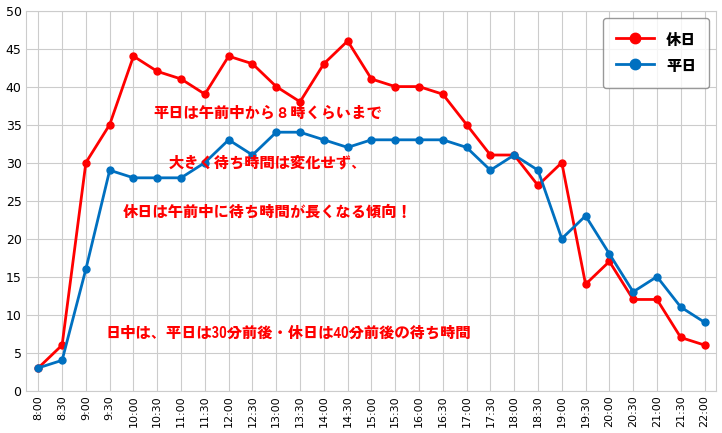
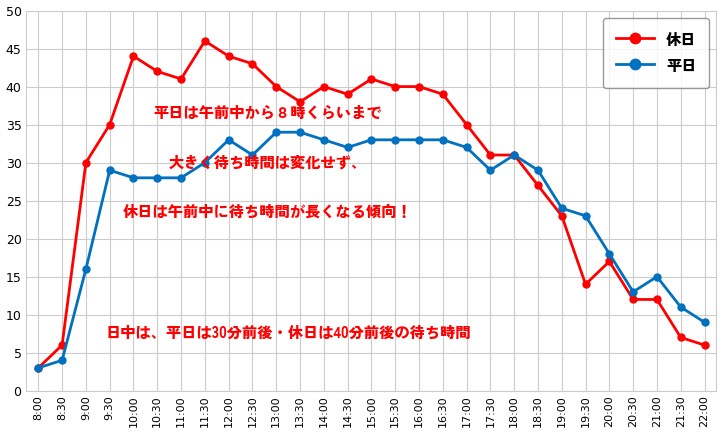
休日/11:30: 39 -> 46
休日/14:00: 43 -> 40
休日/14:30: 46 -> 39
休日/19:00: 30 -> 23
平日/19:00: 20 -> 24
